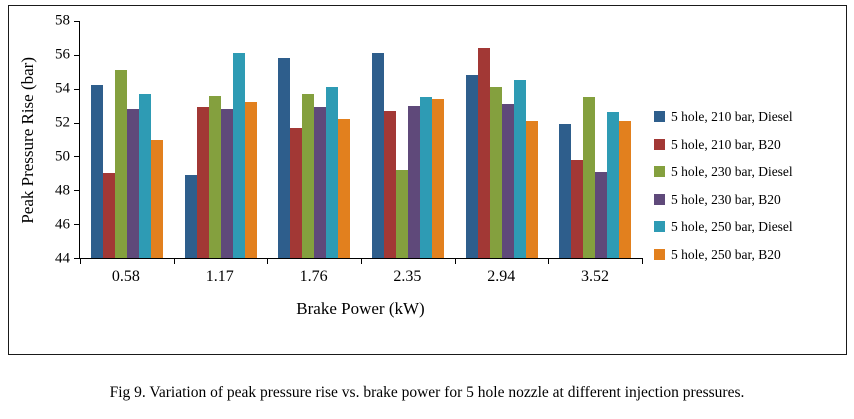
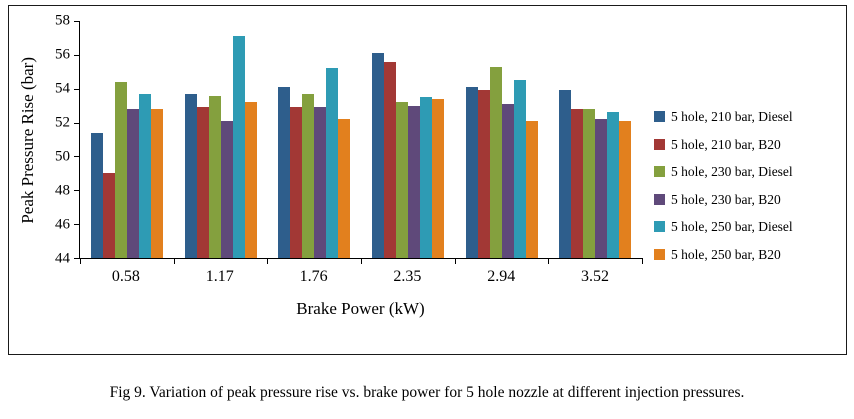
5 hole, 210 bar, Diesel/0.58: 54.2 -> 51.4
5 hole, 230 bar, Diesel/0.58: 55.1 -> 54.4
5 hole, 250 bar, B20/0.58: 51.0 -> 52.8
5 hole, 210 bar, Diesel/1.17: 48.9 -> 53.7
5 hole, 230 bar, B20/1.17: 52.8 -> 52.1
5 hole, 250 bar, Diesel/1.17: 56.1 -> 57.1
5 hole, 210 bar, Diesel/1.76: 55.8 -> 54.1
5 hole, 210 bar, B20/1.76: 51.7 -> 52.9
5 hole, 250 bar, Diesel/1.76: 54.1 -> 55.2
5 hole, 210 bar, B20/2.35: 52.7 -> 55.6
5 hole, 230 bar, Diesel/2.35: 49.2 -> 53.2
5 hole, 210 bar, Diesel/2.94: 54.8 -> 54.1
5 hole, 210 bar, B20/2.94: 56.4 -> 53.9
5 hole, 230 bar, Diesel/2.94: 54.1 -> 55.3
5 hole, 210 bar, Diesel/3.52: 51.9 -> 53.9
5 hole, 210 bar, B20/3.52: 49.8 -> 52.8
5 hole, 230 bar, Diesel/3.52: 53.5 -> 52.8
5 hole, 230 bar, B20/3.52: 49.1 -> 52.2
